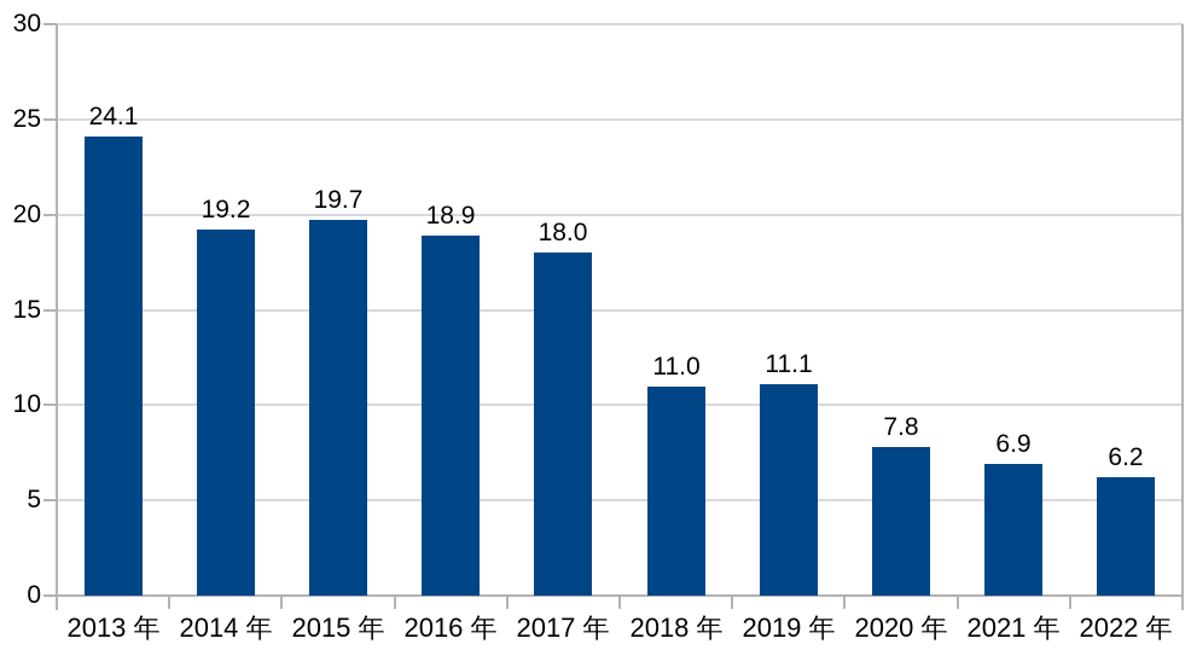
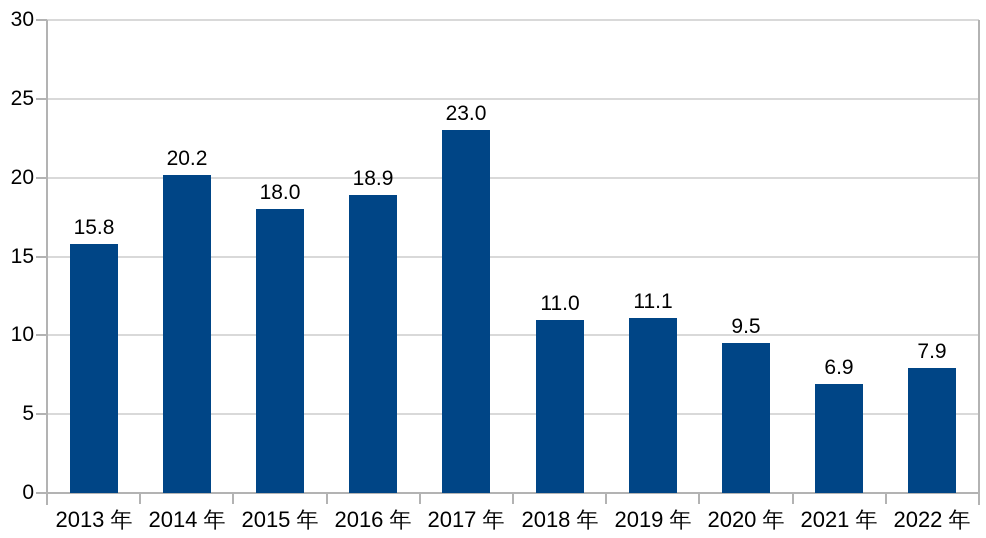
2013 年: 24.1 -> 15.8
2014 年: 19.2 -> 20.2
2015 年: 19.7 -> 18.0
2017 年: 18.0 -> 23.0
2020 年: 7.8 -> 9.5
2022 年: 6.2 -> 7.9
